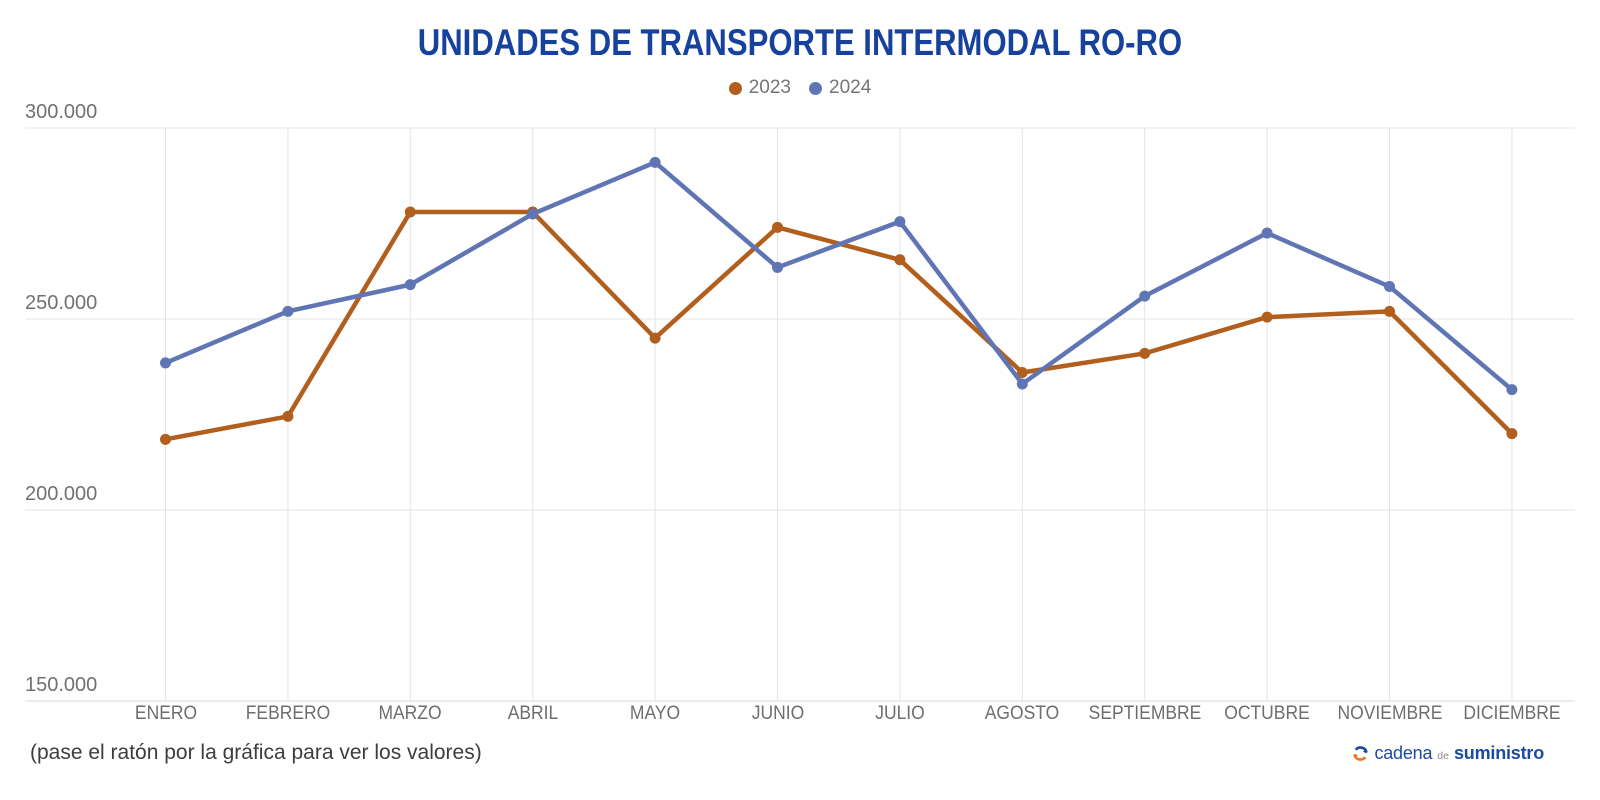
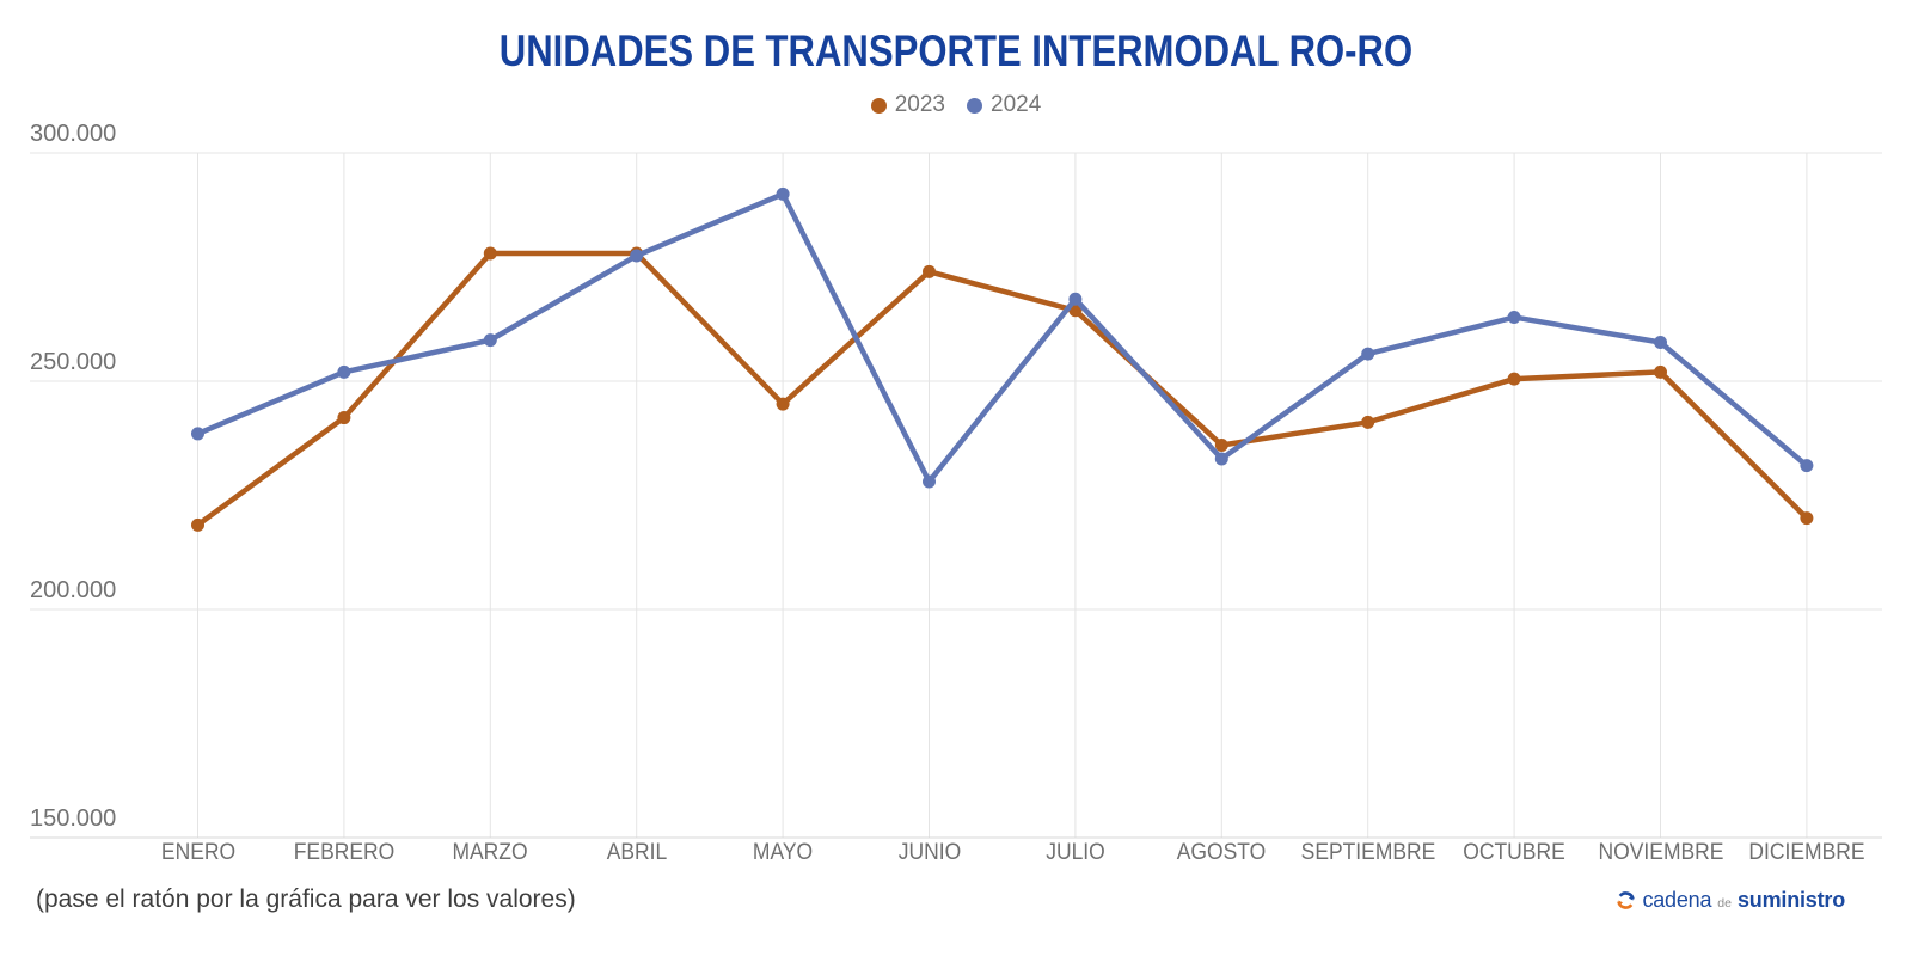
2023/FEBRERO: 224000 -> 242000
2024/JUNIO: 264000 -> 228000
2024/JULIO: 276000 -> 268000
2024/OCTUBRE: 272000 -> 264000
